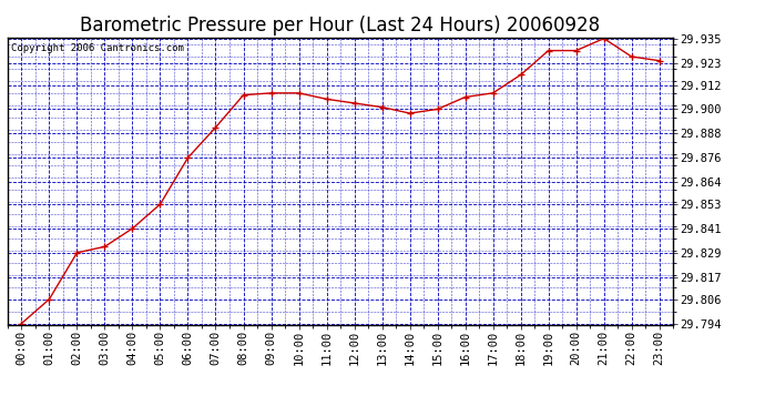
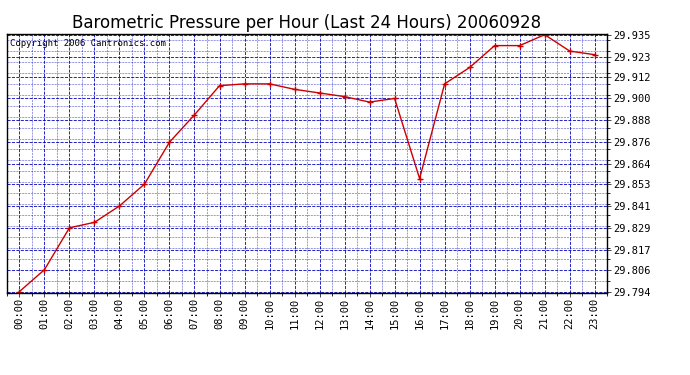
16:00: 29.906 -> 29.856
